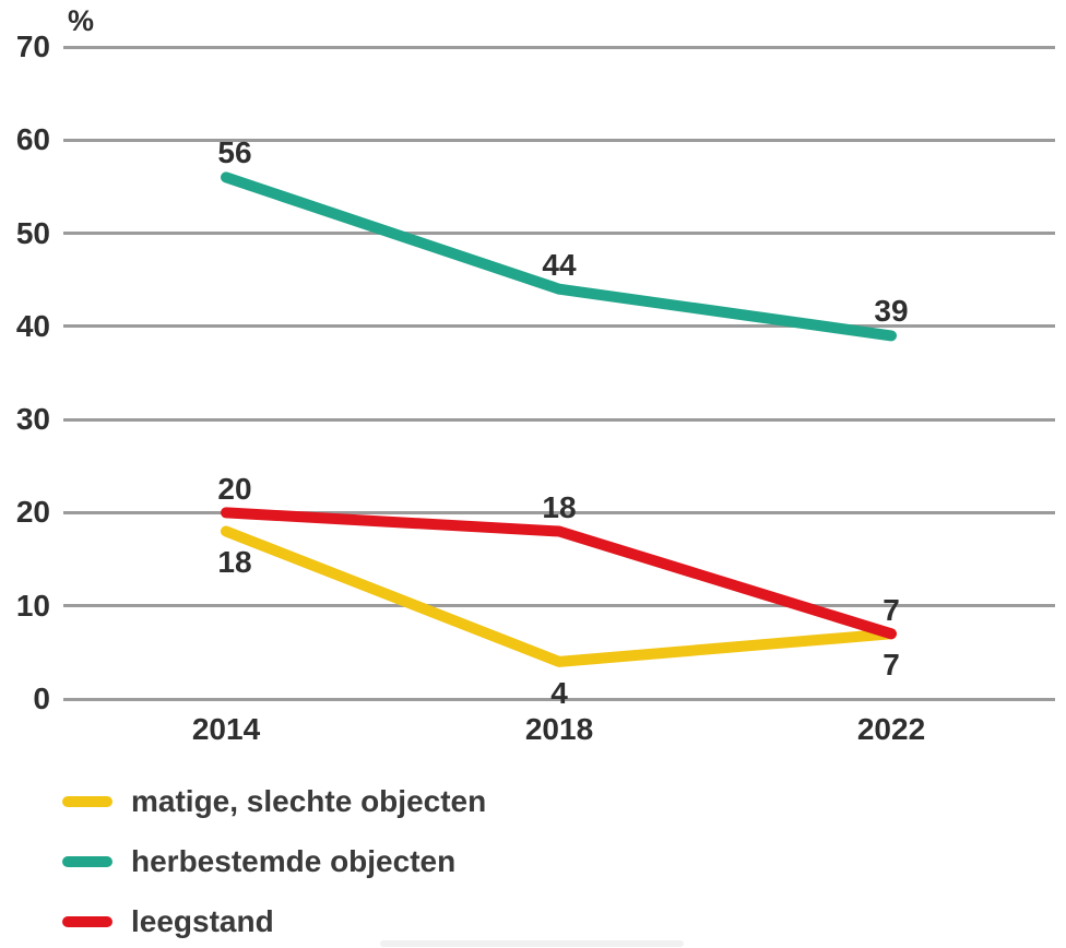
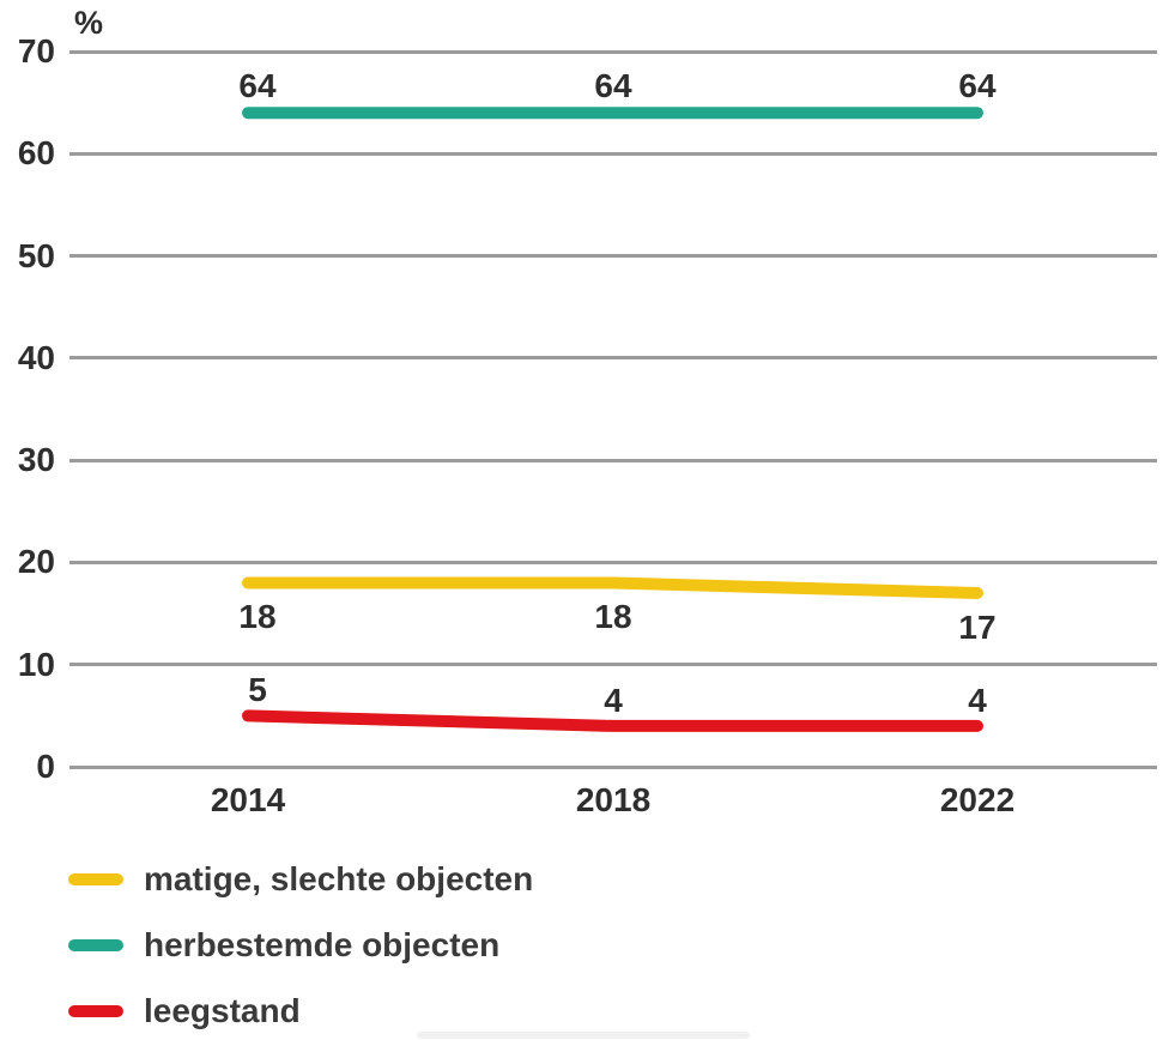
herbestemde objecten/2014: 56 -> 64
leegstand/2014: 20 -> 5
matige, slechte objecten/2018: 4 -> 18
herbestemde objecten/2018: 44 -> 64
leegstand/2018: 18 -> 4
matige, slechte objecten/2022: 7 -> 17
herbestemde objecten/2022: 39 -> 64
leegstand/2022: 7 -> 4
